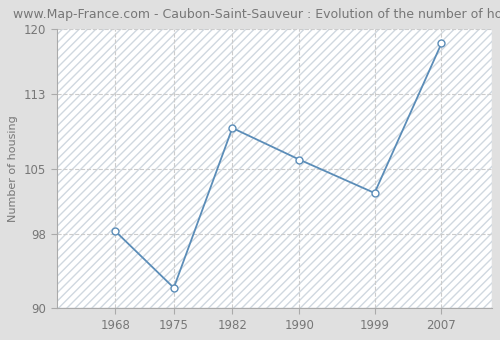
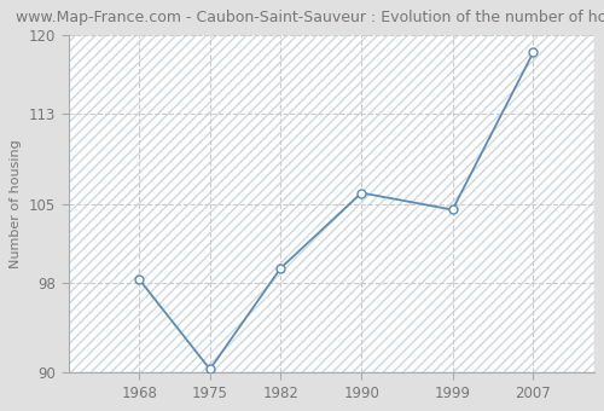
1975: 92.2 -> 90.3
1982: 109.4 -> 99.3
1999: 102.4 -> 104.5
